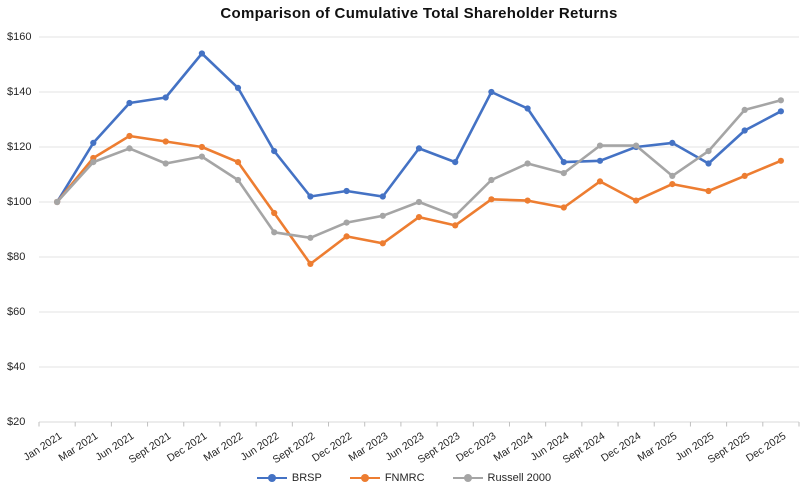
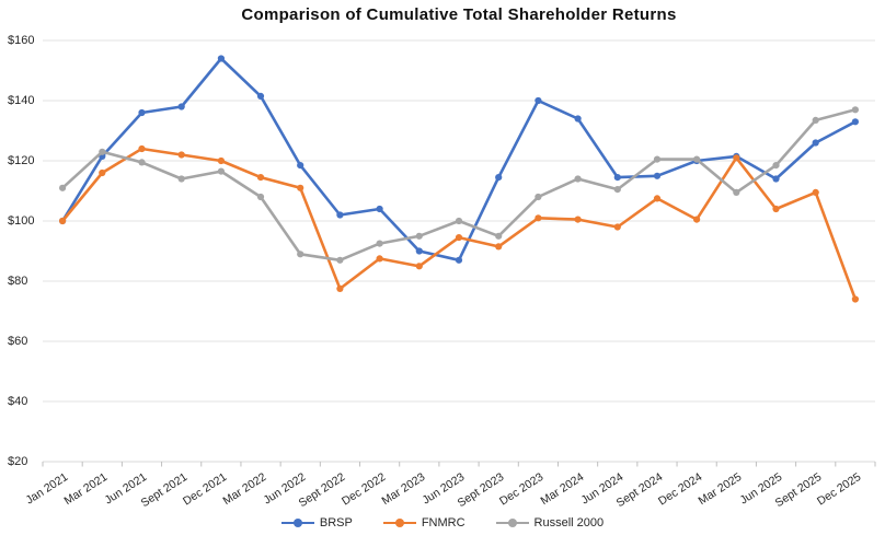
Russell 2000/Jan 2021: $100 -> $111
Russell 2000/Mar 2021: $114 -> $123
FNMRC/Jun 2022: $96 -> $111
BRSP/Mar 2023: $102 -> $90
BRSP/Jun 2023: $120 -> $87
FNMRC/Mar 2025: $106 -> $121
FNMRC/Dec 2025: $115 -> $74
